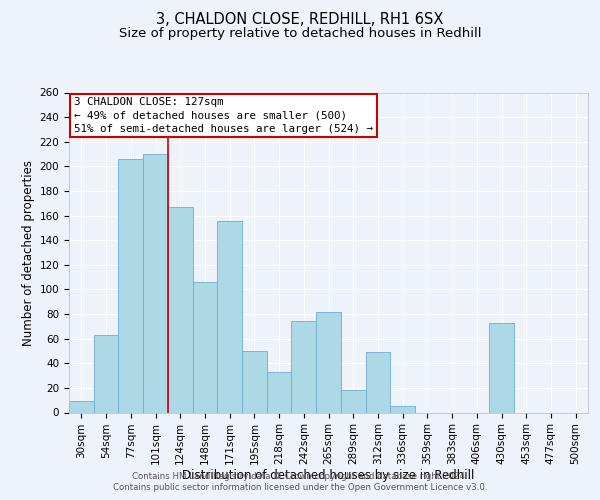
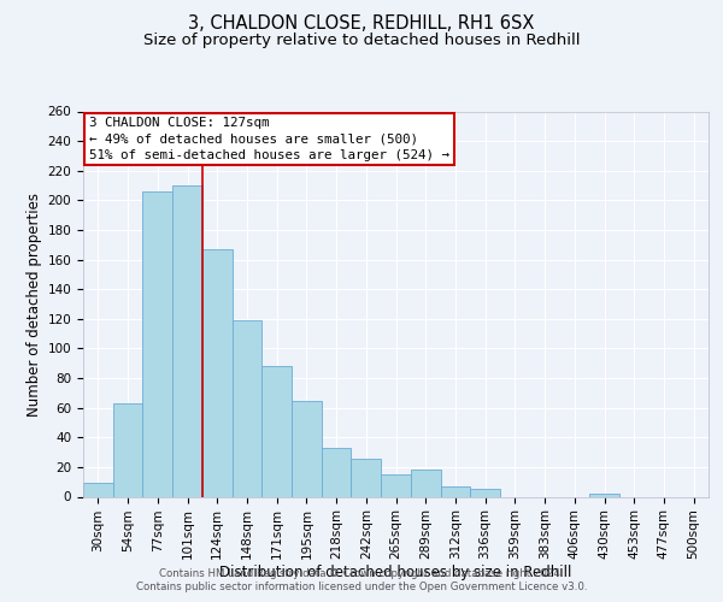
148sqm: 106 -> 119
171sqm: 156 -> 88
195sqm: 50 -> 65
242sqm: 74 -> 26
265sqm: 82 -> 15
312sqm: 49 -> 7
430sqm: 73 -> 2
